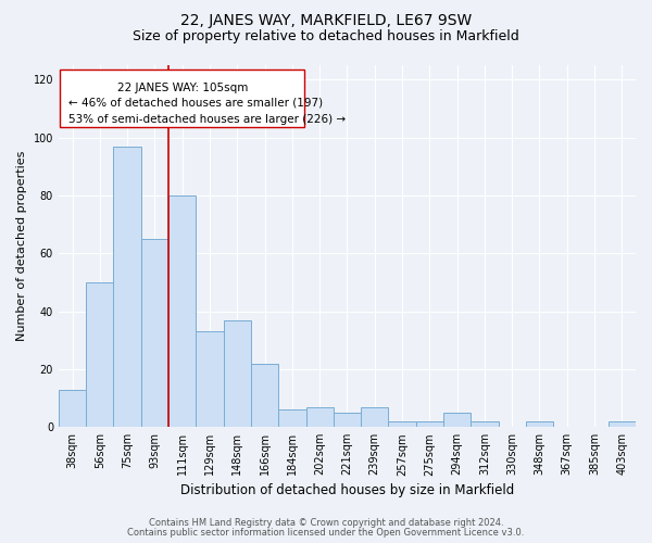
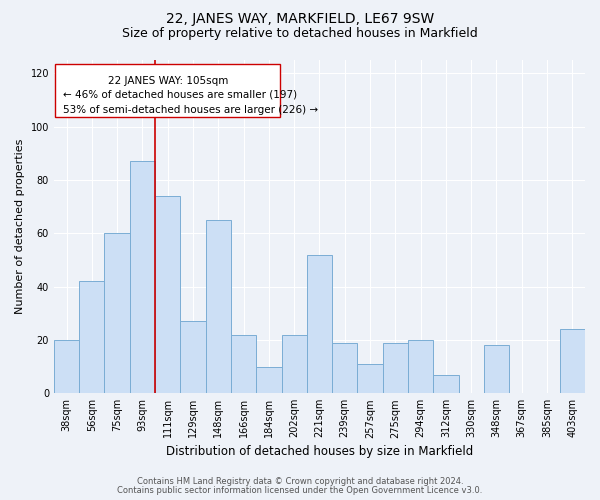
38sqm: 13 -> 20
56sqm: 50 -> 42
75sqm: 97 -> 60
93sqm: 65 -> 87
111sqm: 80 -> 74
129sqm: 33 -> 27
148sqm: 37 -> 65
184sqm: 6 -> 10
202sqm: 7 -> 22
221sqm: 5 -> 52
239sqm: 7 -> 19
257sqm: 2 -> 11
275sqm: 2 -> 19
294sqm: 5 -> 20
312sqm: 2 -> 7
348sqm: 2 -> 18
403sqm: 2 -> 24
